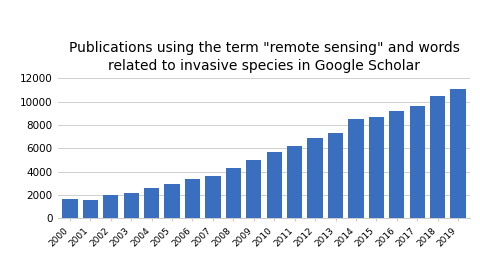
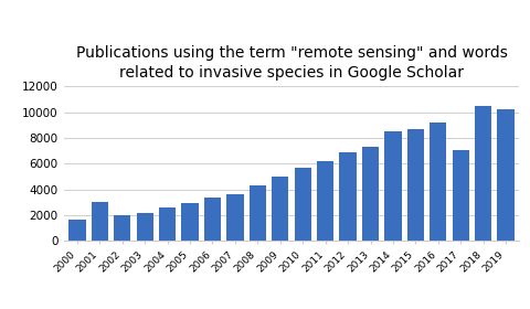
2001: 1600 -> 3000
2017: 9600 -> 7100
2019: 11100 -> 10200
